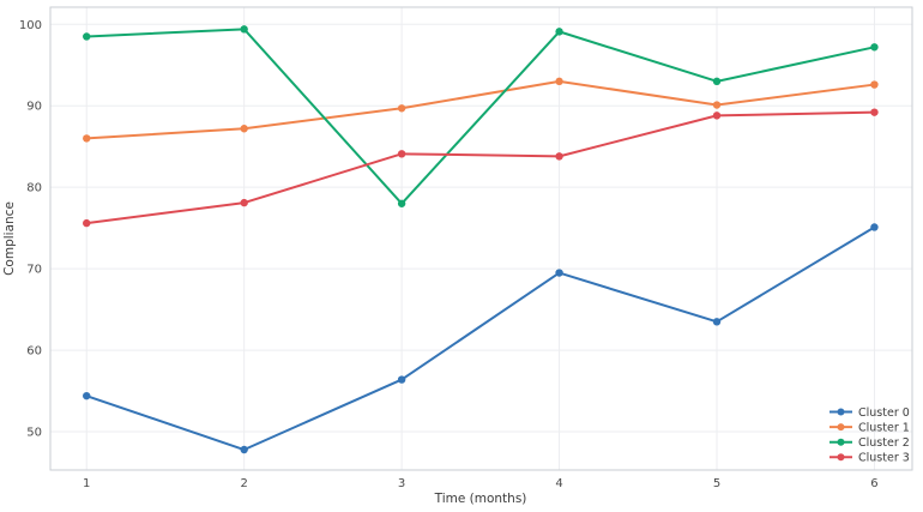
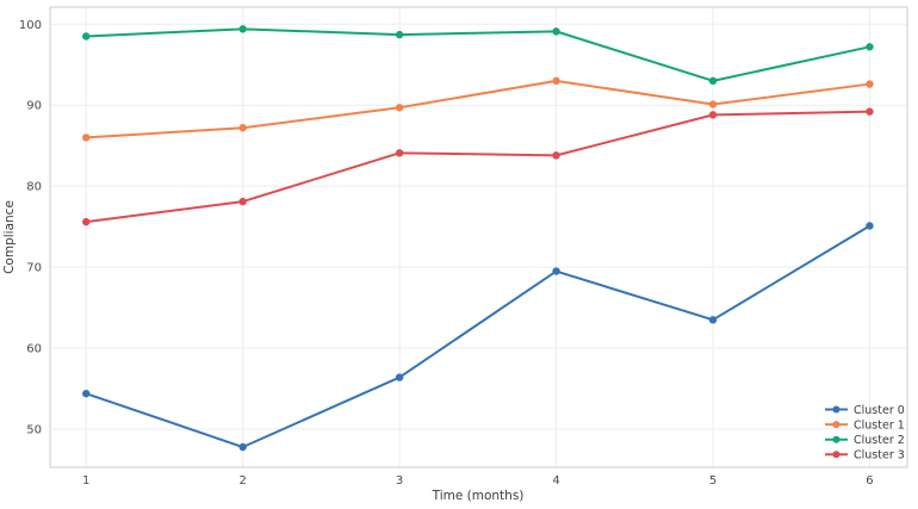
Cluster 2/3: 78 -> 99
